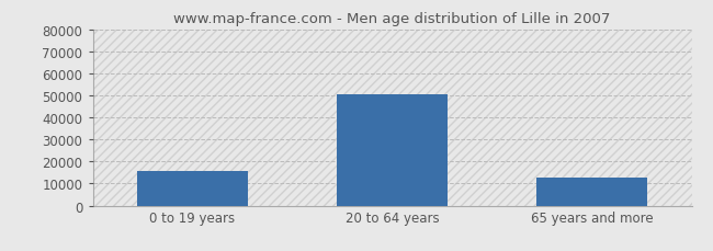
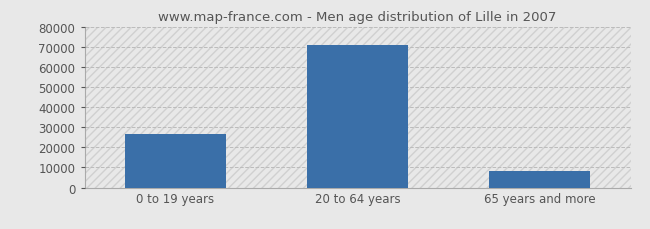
0 to 19 years: 15500 -> 26500
20 to 64 years: 50500 -> 71000
65 years and more: 12500 -> 8200
